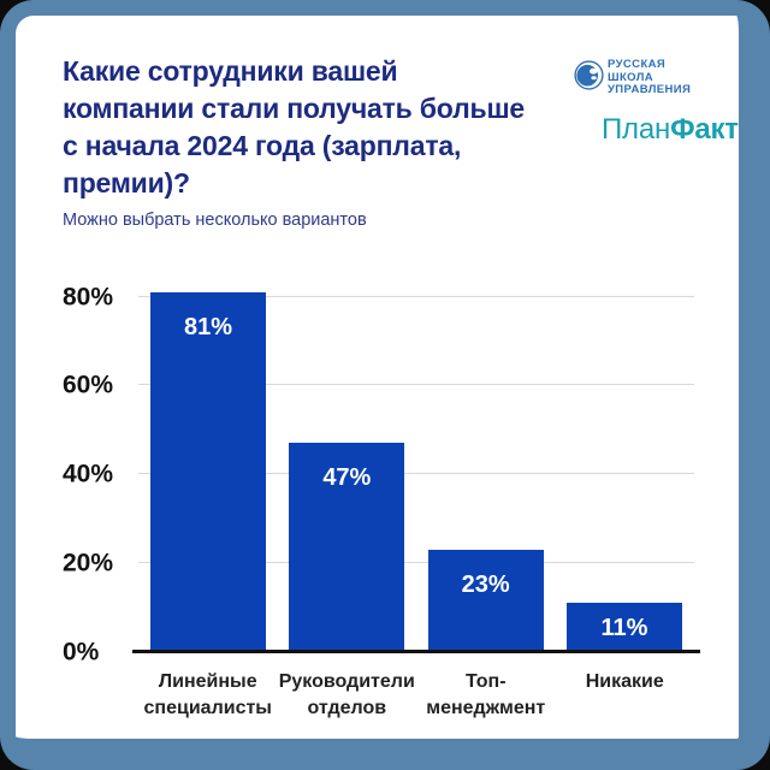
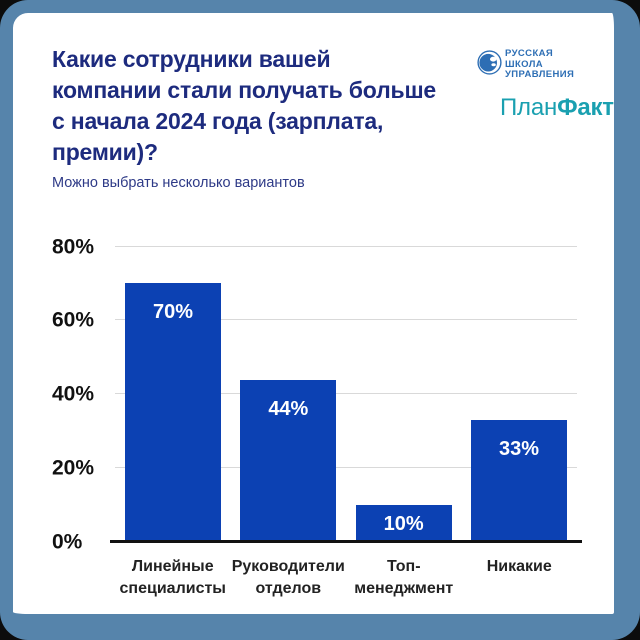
Линейные специалисты: 81% -> 70%
Руководители отделов: 47% -> 44%
Топ- менеджмент: 23% -> 10%
Никакие: 11% -> 33%
